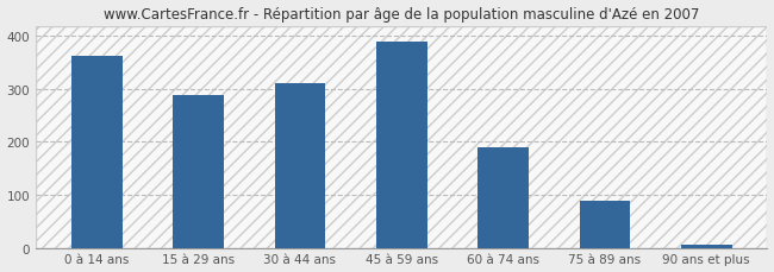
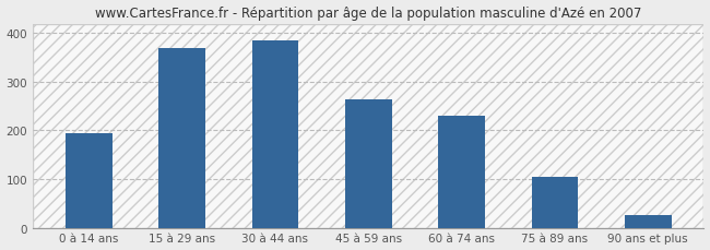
0 à 14 ans: 362 -> 195
15 à 29 ans: 288 -> 370
30 à 44 ans: 312 -> 385
45 à 59 ans: 390 -> 265
60 à 74 ans: 191 -> 230
75 à 89 ans: 88 -> 105
90 ans et plus: 5 -> 25
